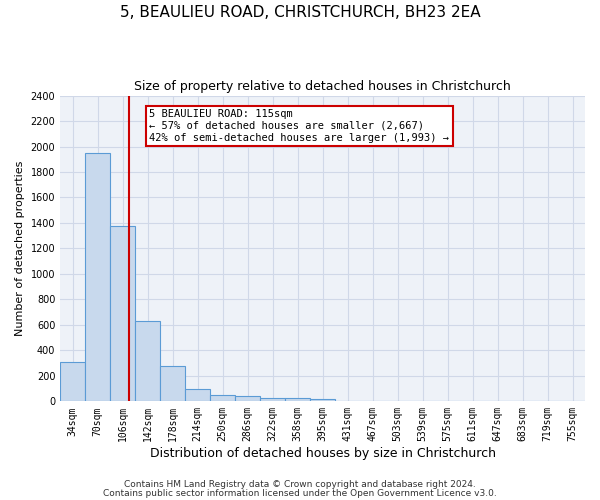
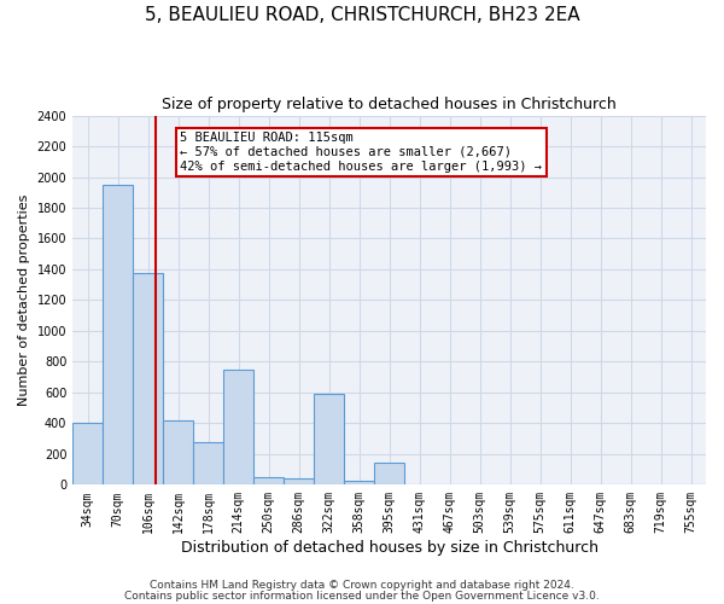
34sqm: 310 -> 400
142sqm: 630 -> 420
214sqm: 100 -> 750
322sqm: 30 -> 590
395sqm: 20 -> 140
